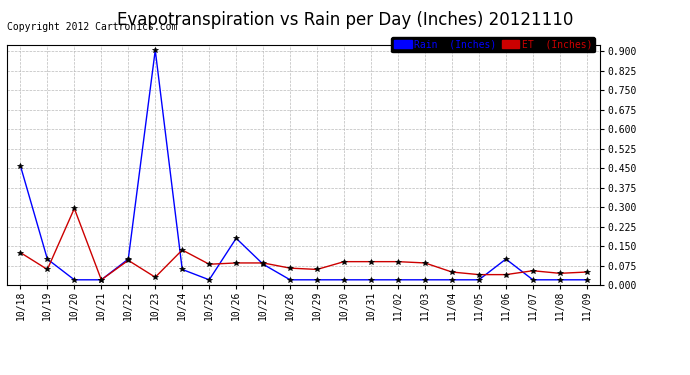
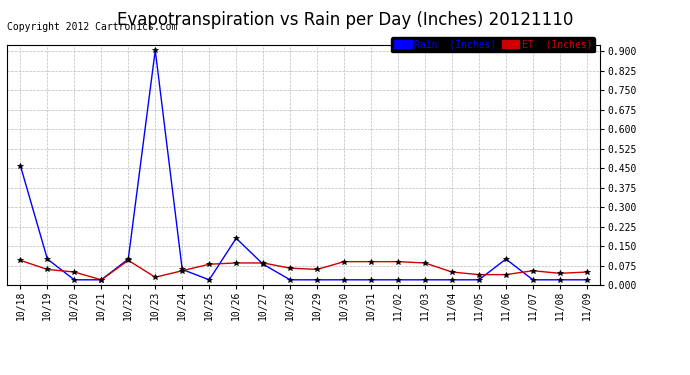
ET (Inches)/10/18: 0.125 -> 0.095
ET (Inches)/10/20: 0.295 -> 0.050
ET (Inches)/10/24: 0.135 -> 0.055
